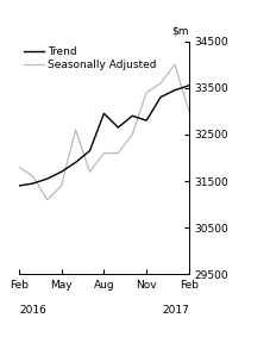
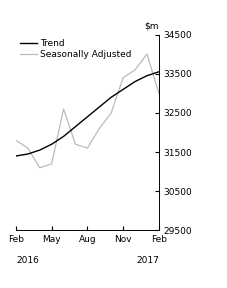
Seasonally Adjusted/May: 31400 -> 31200
Trend/Aug: 32950 -> 32400
Seasonally Adjusted/Aug: 32100 -> 31600
Trend/Nov: 32800 -> 33100
